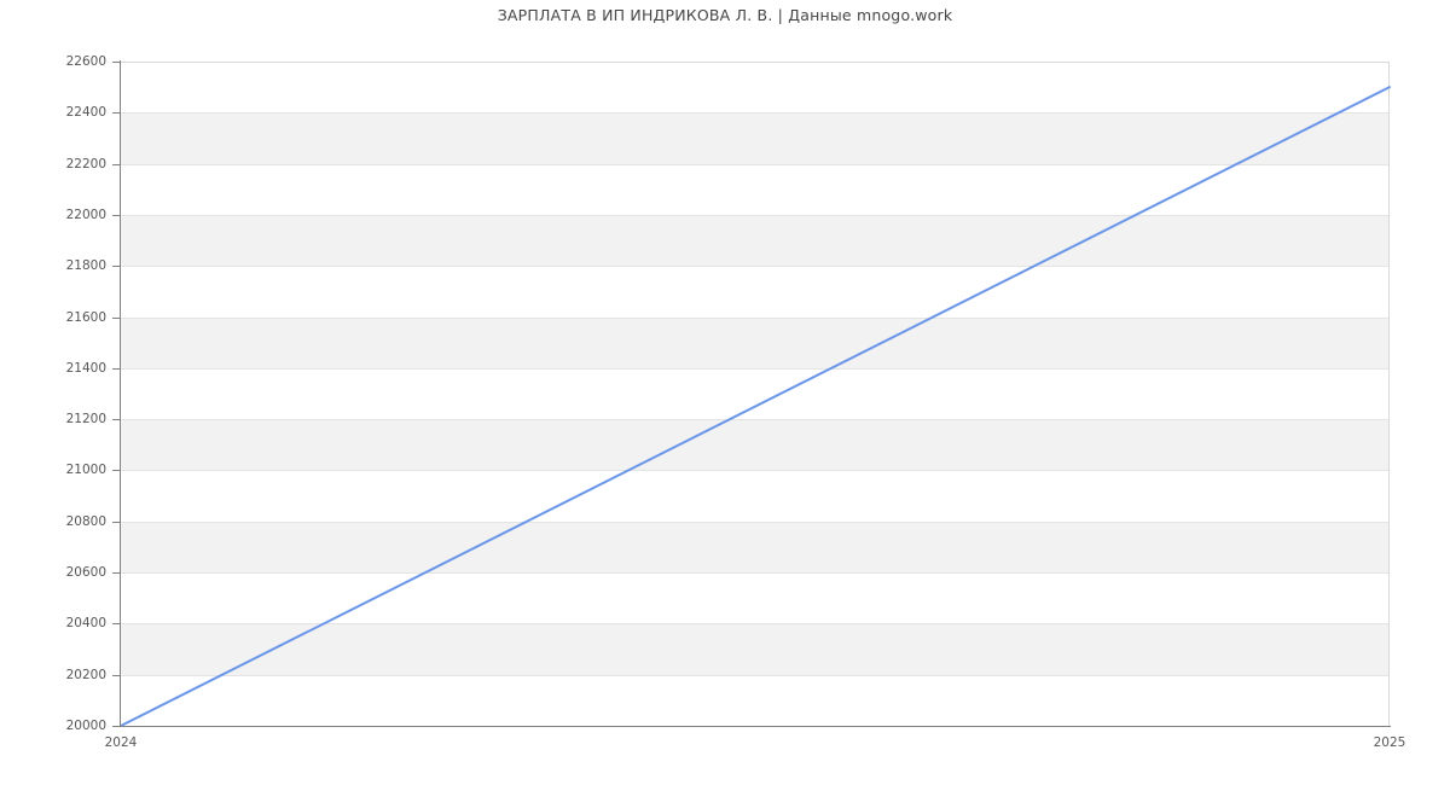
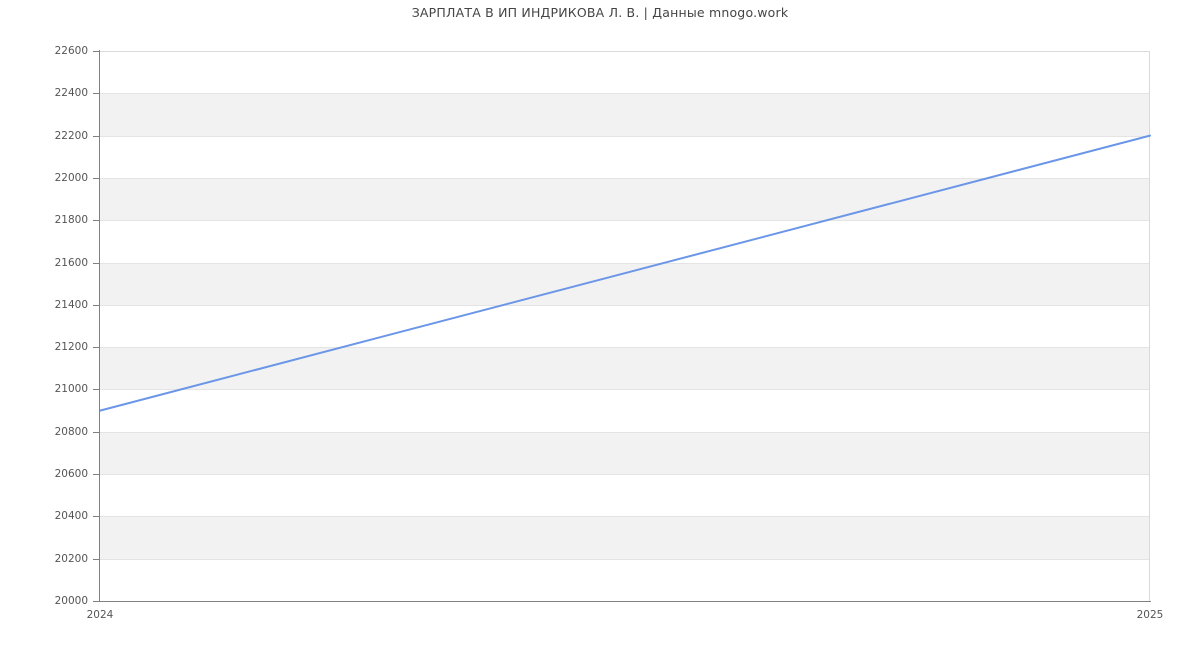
2024: 20000 -> 20900
2025: 22500 -> 22200
